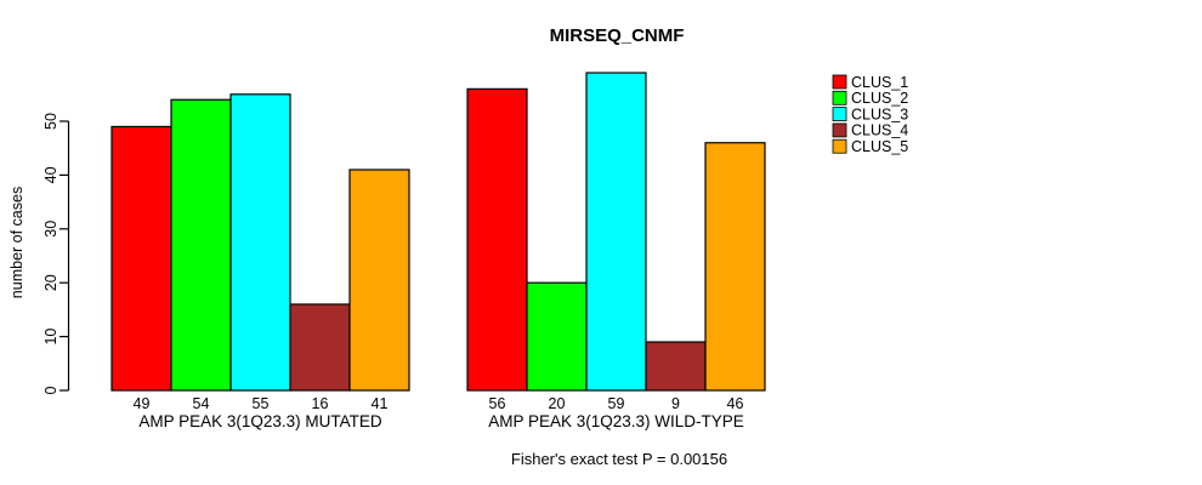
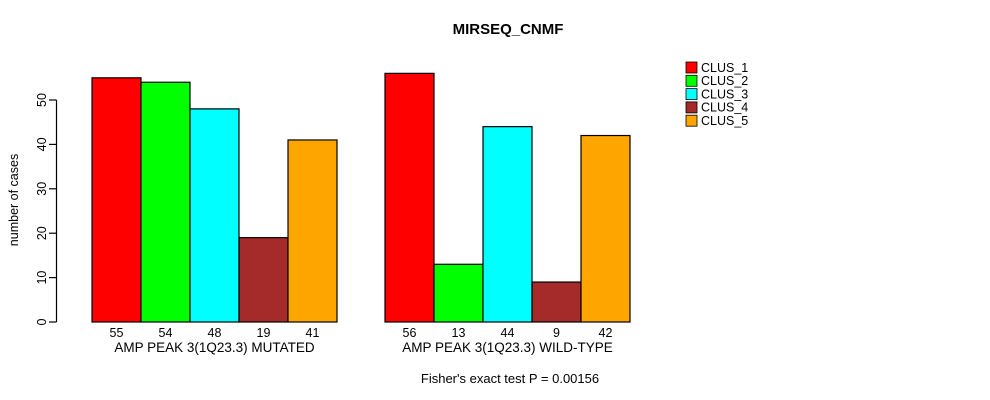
CLUS_1/AMP PEAK 3(1Q23.3) MUTATED: 49 -> 55
CLUS_3/AMP PEAK 3(1Q23.3) MUTATED: 55 -> 48
CLUS_4/AMP PEAK 3(1Q23.3) MUTATED: 16 -> 19
CLUS_2/AMP PEAK 3(1Q23.3) WILD-TYPE: 20 -> 13
CLUS_3/AMP PEAK 3(1Q23.3) WILD-TYPE: 59 -> 44
CLUS_5/AMP PEAK 3(1Q23.3) WILD-TYPE: 46 -> 42
